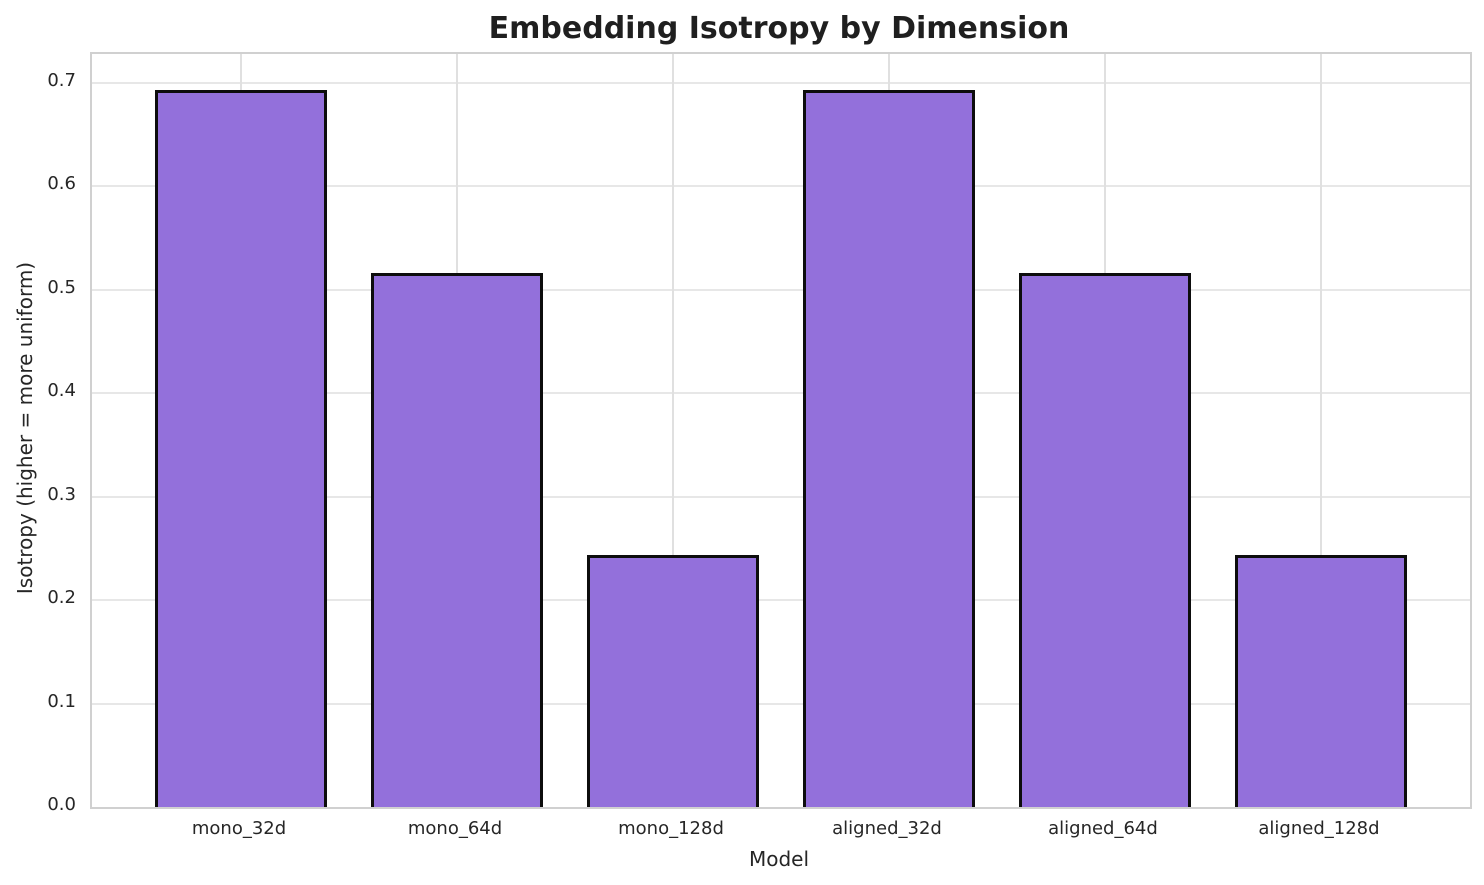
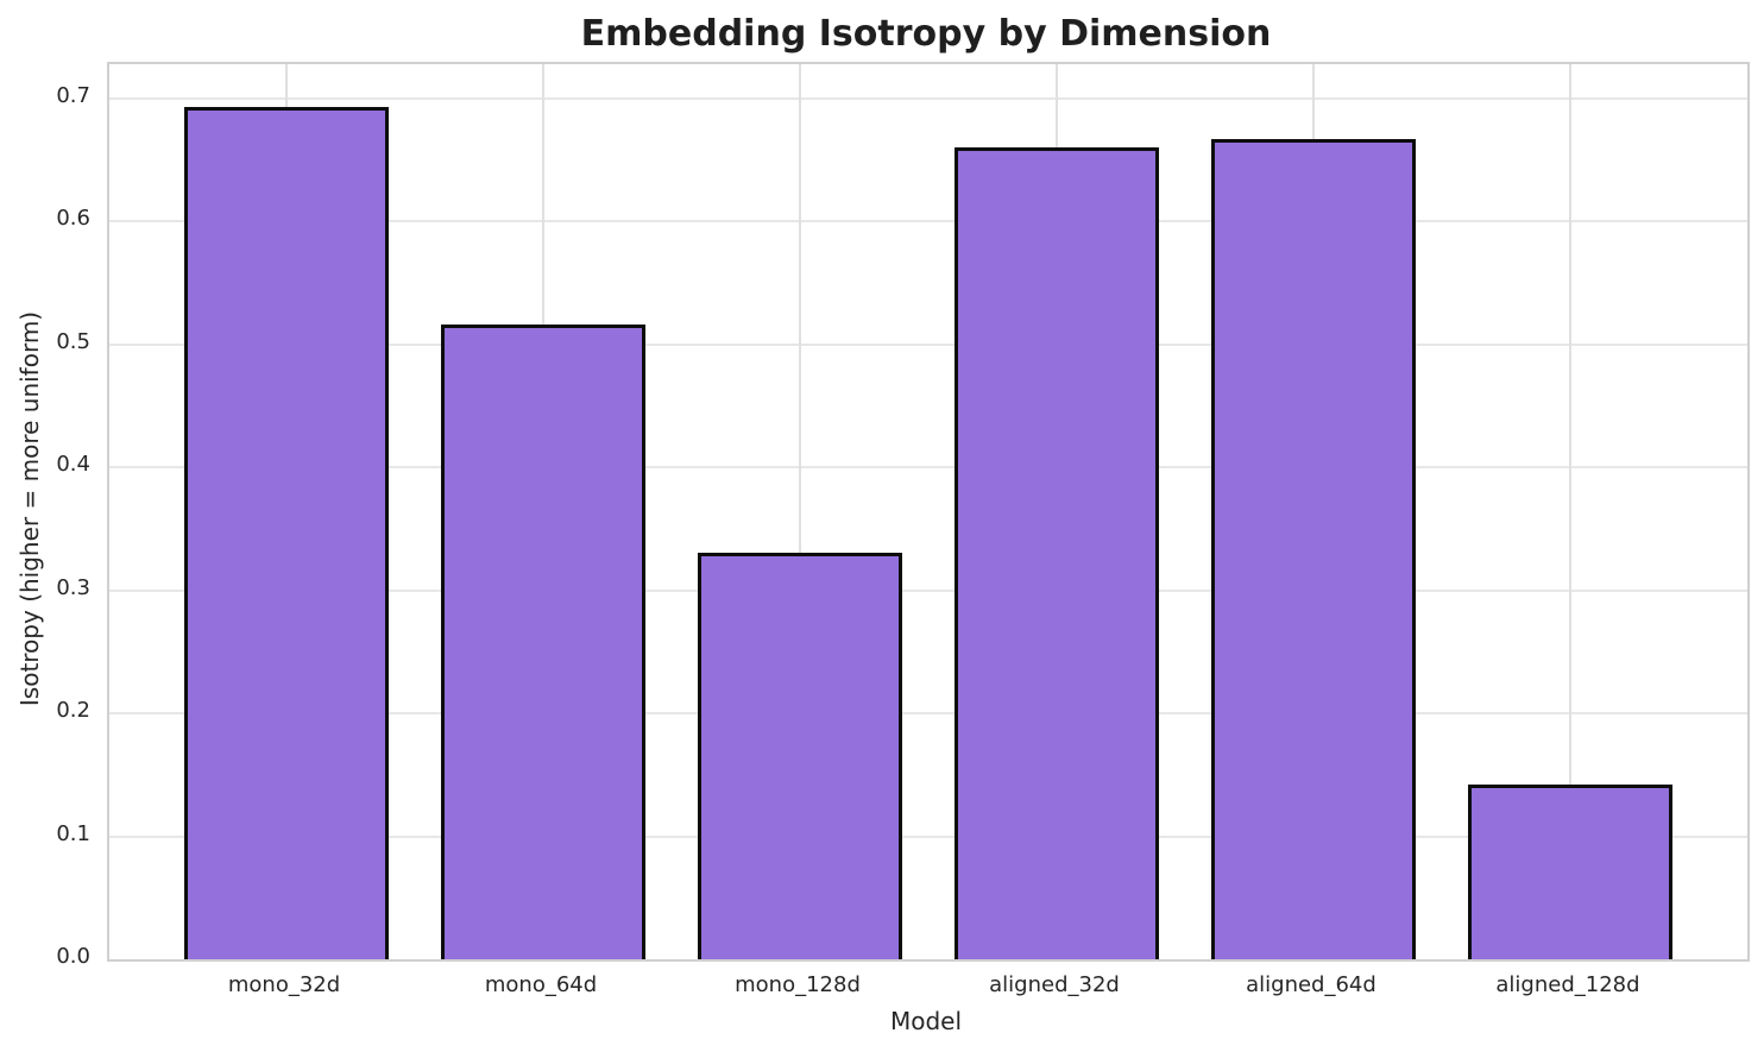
mono_128d: 0.244 -> 0.331
aligned_32d: 0.693 -> 0.660
aligned_64d: 0.516 -> 0.667
aligned_128d: 0.244 -> 0.142
